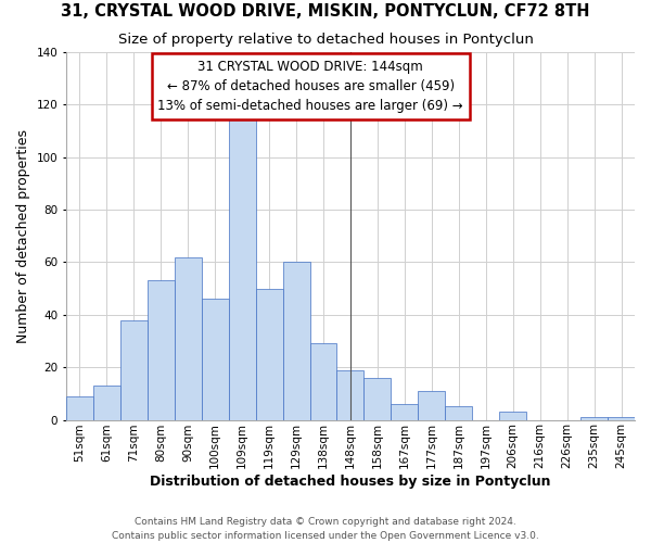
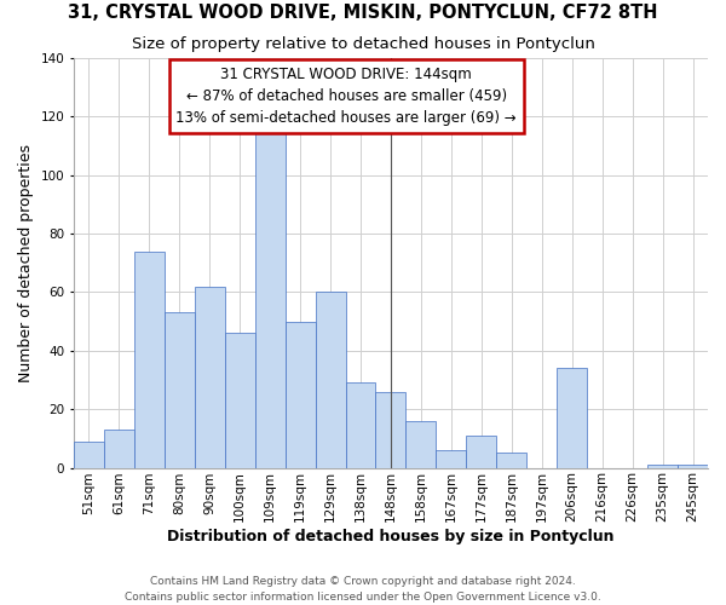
71sqm: 38 -> 74
148sqm: 19 -> 26
206sqm: 3 -> 34
